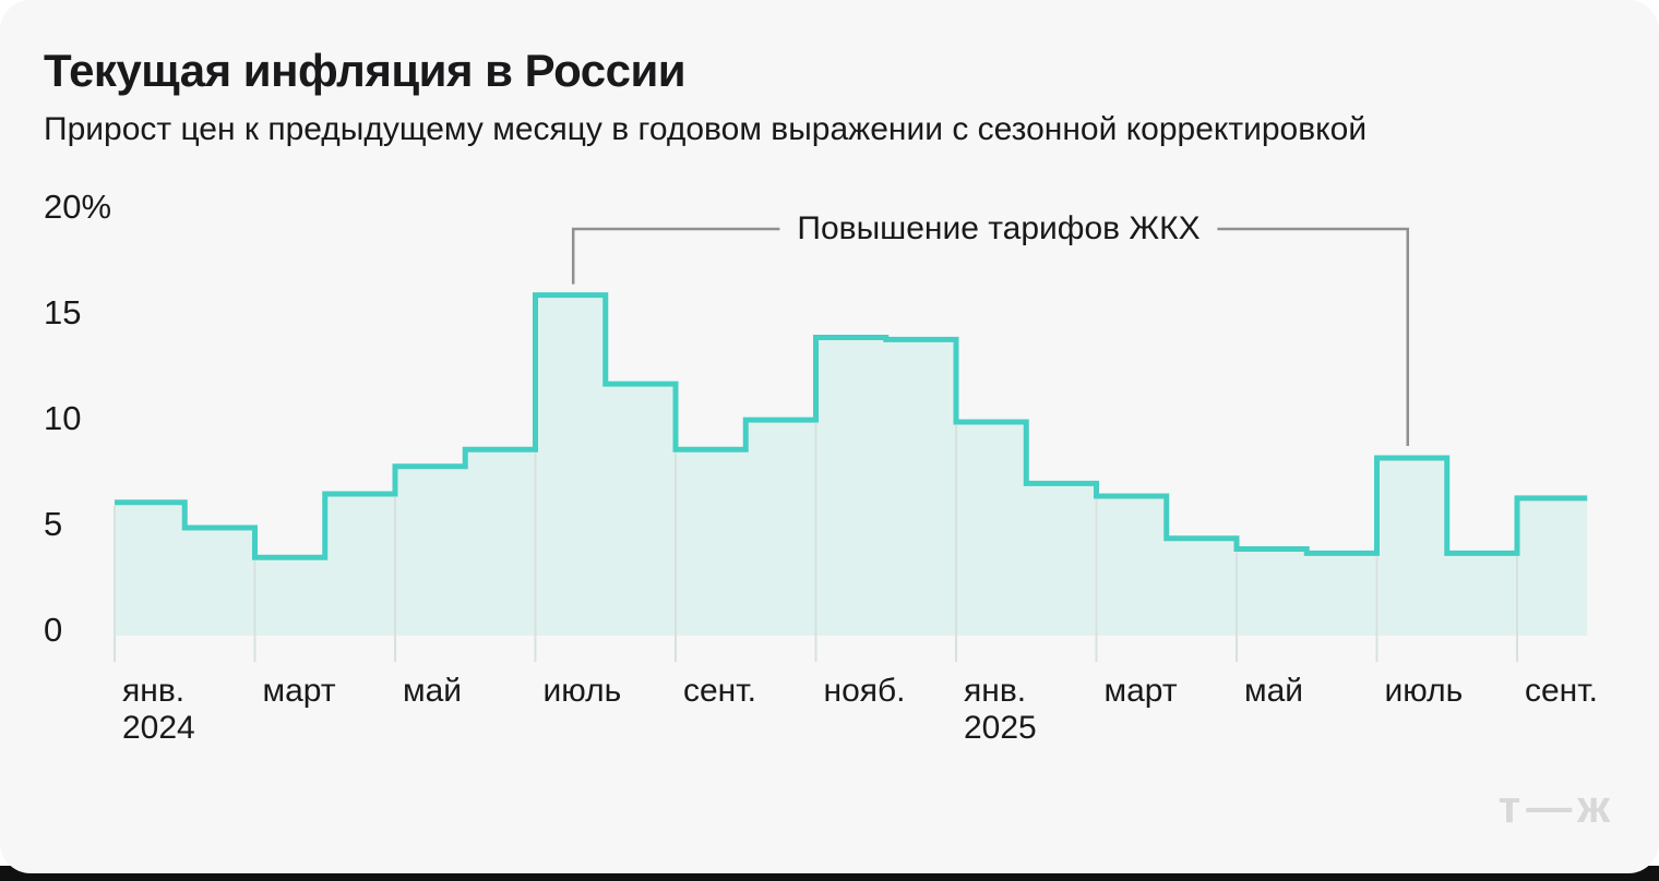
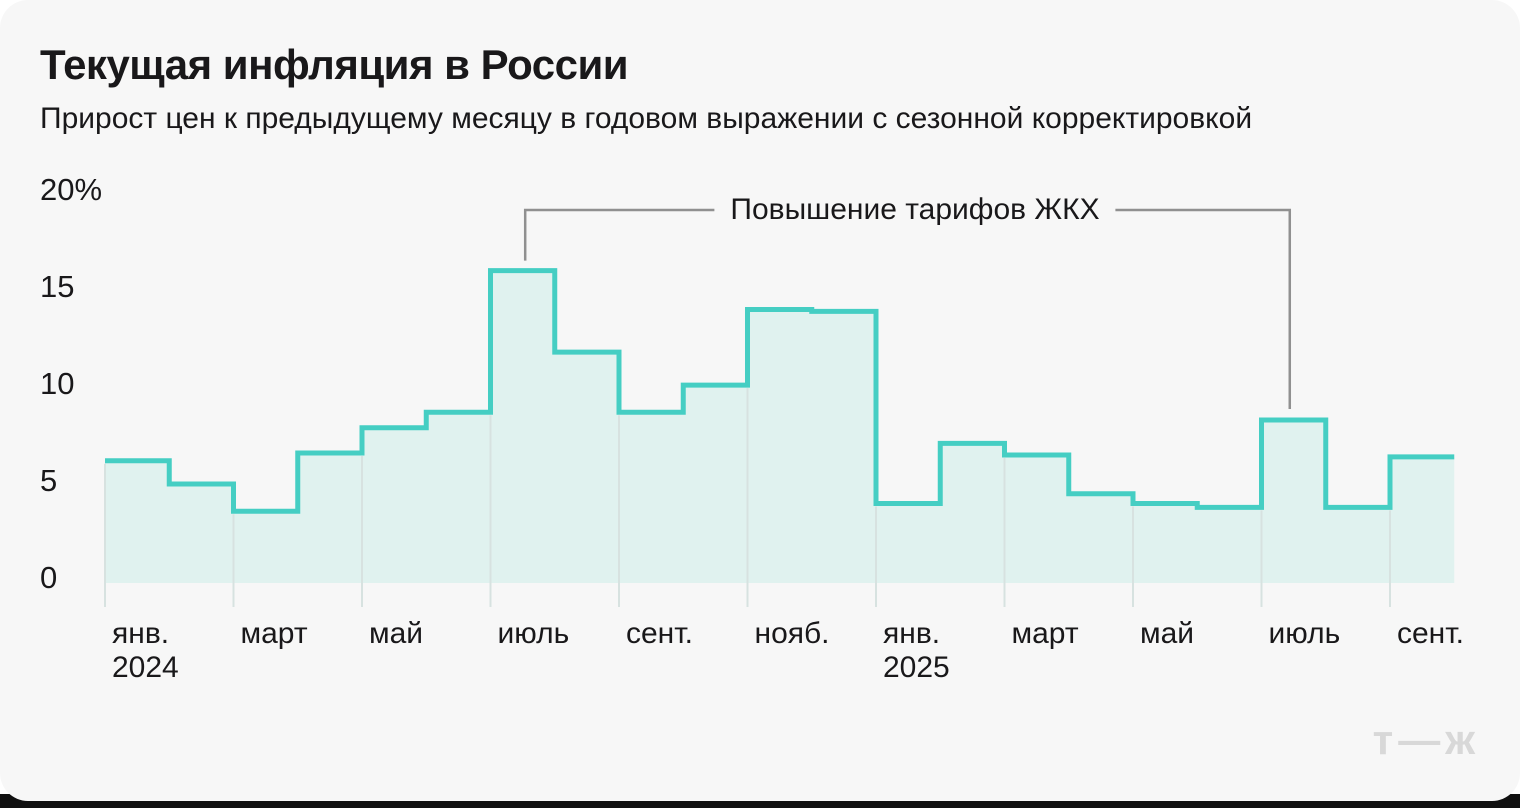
янв. 2025: 10.1% -> 4.1%
